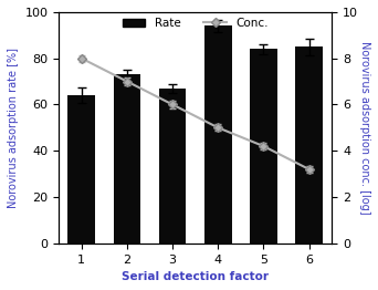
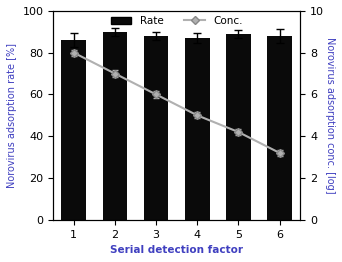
Rate/1: 64 -> 86
Rate/2: 73 -> 90
Rate/3: 67 -> 88
Rate/4: 94 -> 87
Rate/5: 84 -> 89
Rate/6: 85 -> 88
